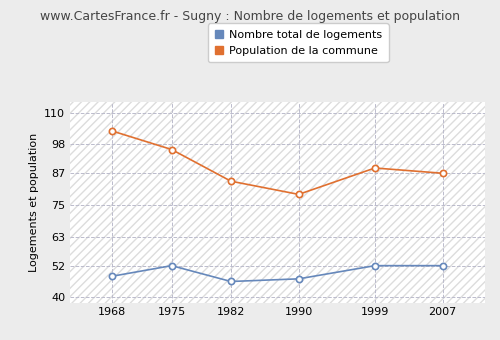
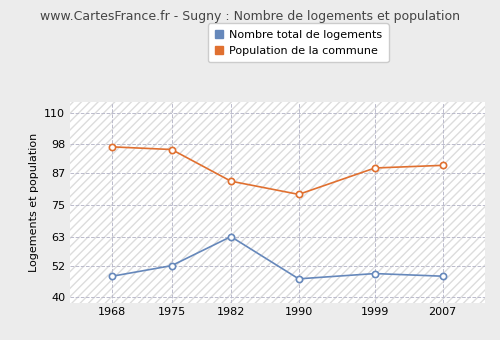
Population de la commune/1968: 103 -> 97
Nombre total de logements/1982: 46 -> 63
Nombre total de logements/1999: 52 -> 49
Nombre total de logements/2007: 52 -> 48
Population de la commune/2007: 87 -> 90
